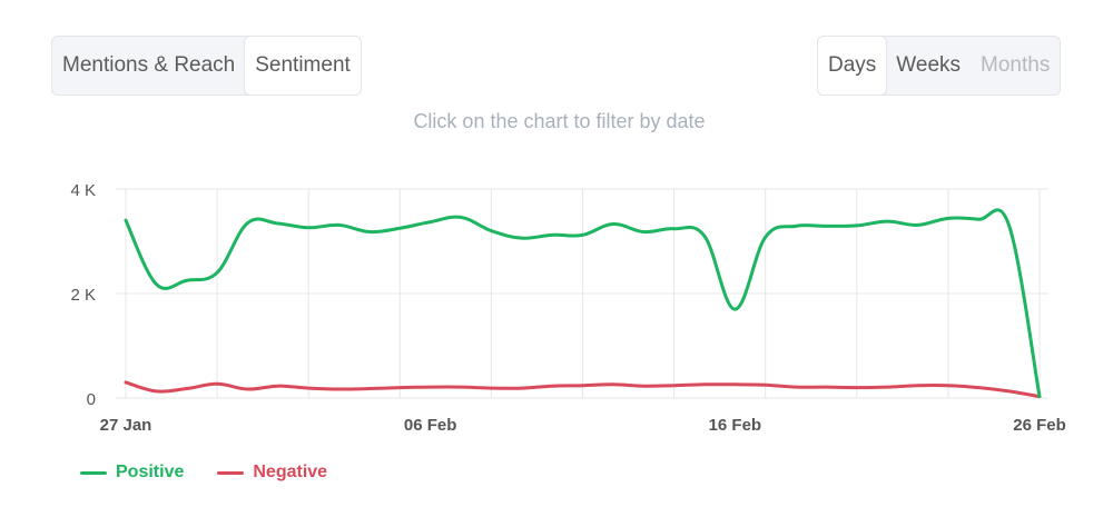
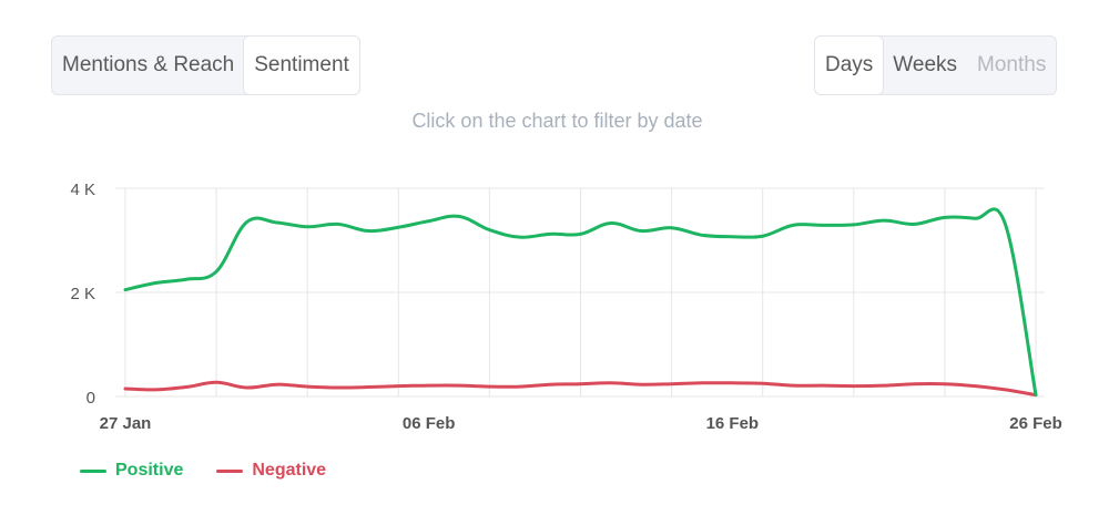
Positive/27 Jan: 3.4K -> 2.0K
Negative/27 Jan: 0.3K -> 0.2K
Positive/16 Feb: 1.7K -> 3.1K
